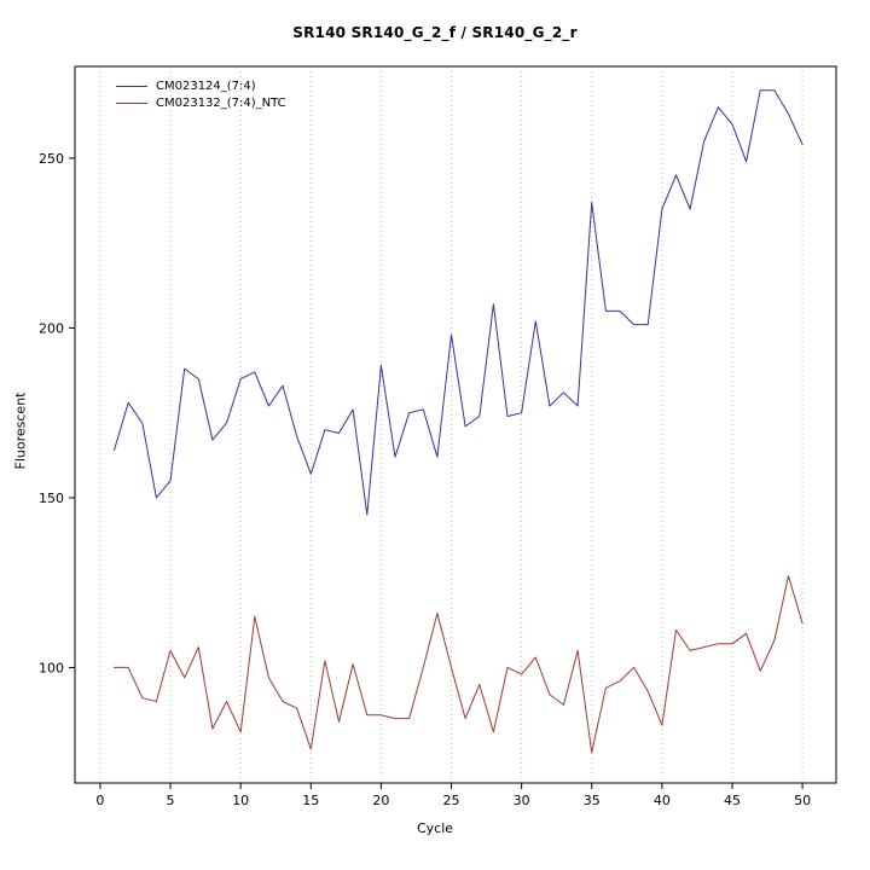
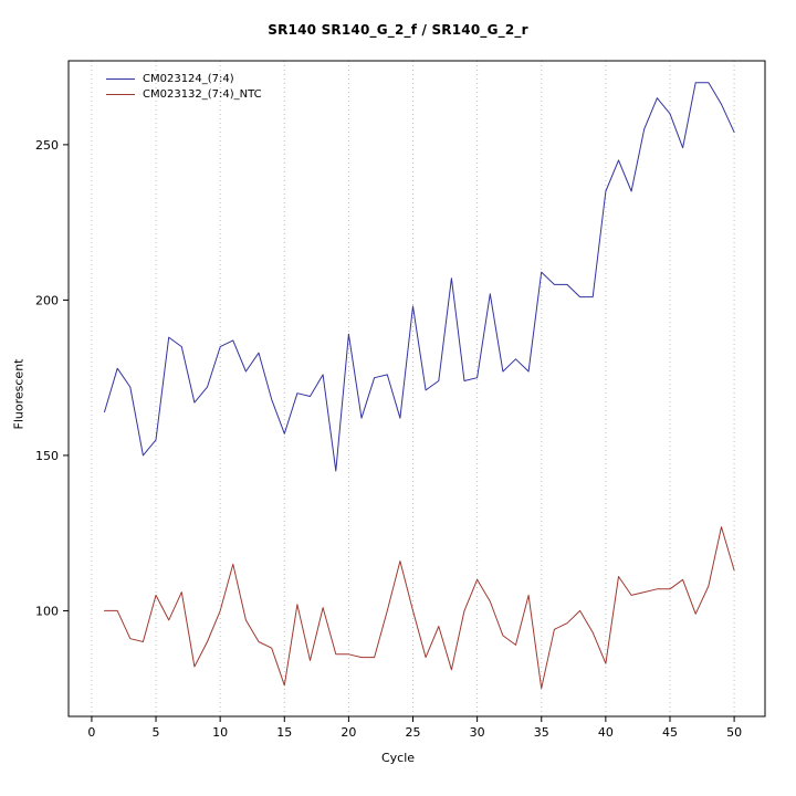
CM023132_(7:4)_NTC/10: 81 -> 100
CM023132_(7:4)_NTC/30: 98 -> 110
CM023124_(7:4)/35: 237 -> 209
